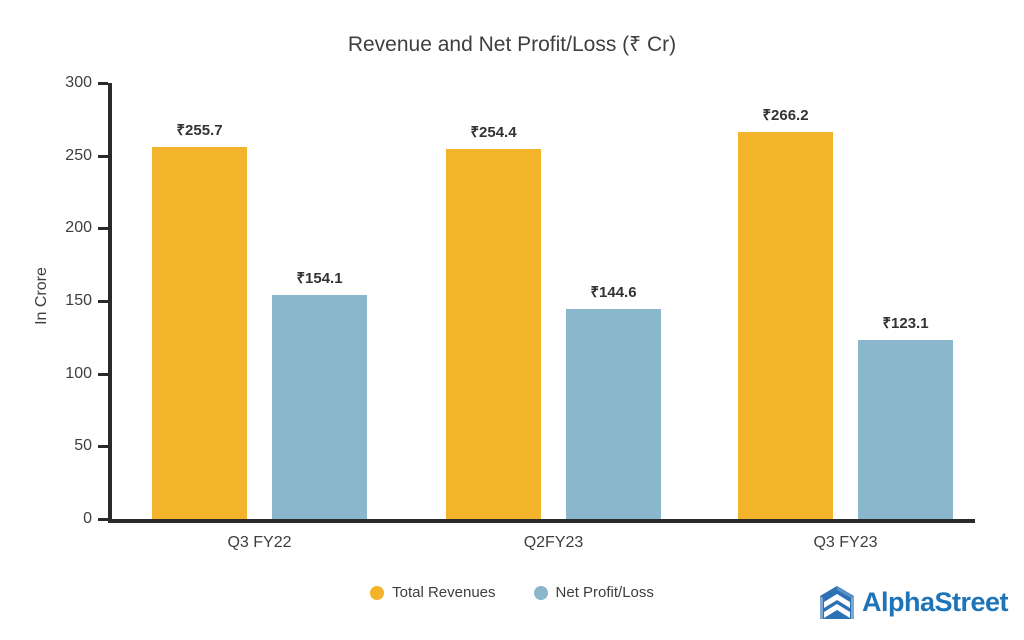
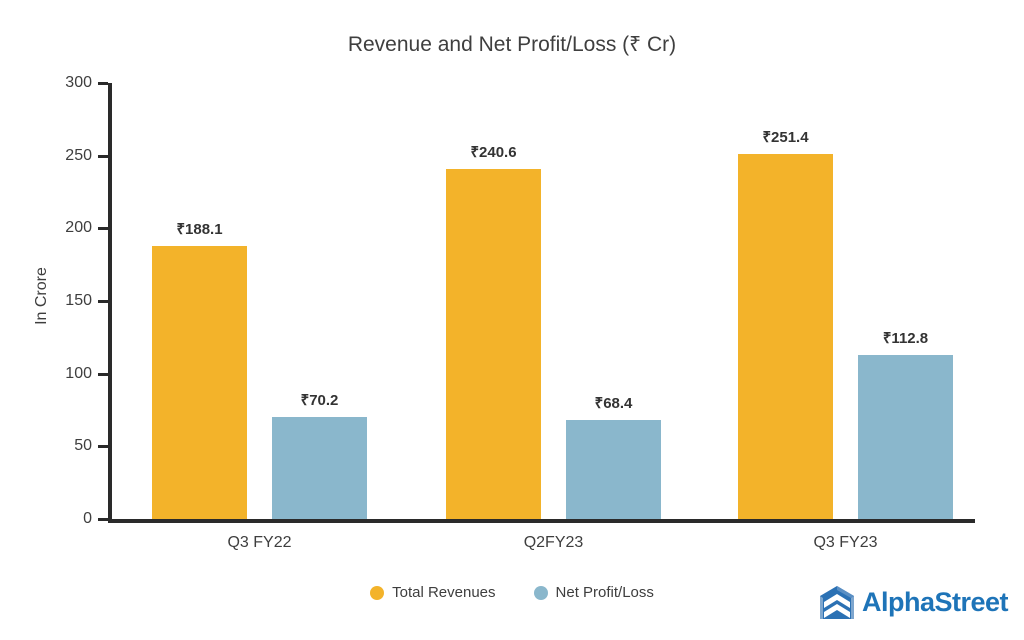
Total Revenues/Q3 FY22: 255.7 -> 188.1
Net Profit/Loss/Q3 FY22: 154.1 -> 70.2
Total Revenues/Q2FY23: 254.4 -> 240.6
Net Profit/Loss/Q2FY23: 144.6 -> 68.4
Total Revenues/Q3 FY23: 266.2 -> 251.4
Net Profit/Loss/Q3 FY23: 123.1 -> 112.8
